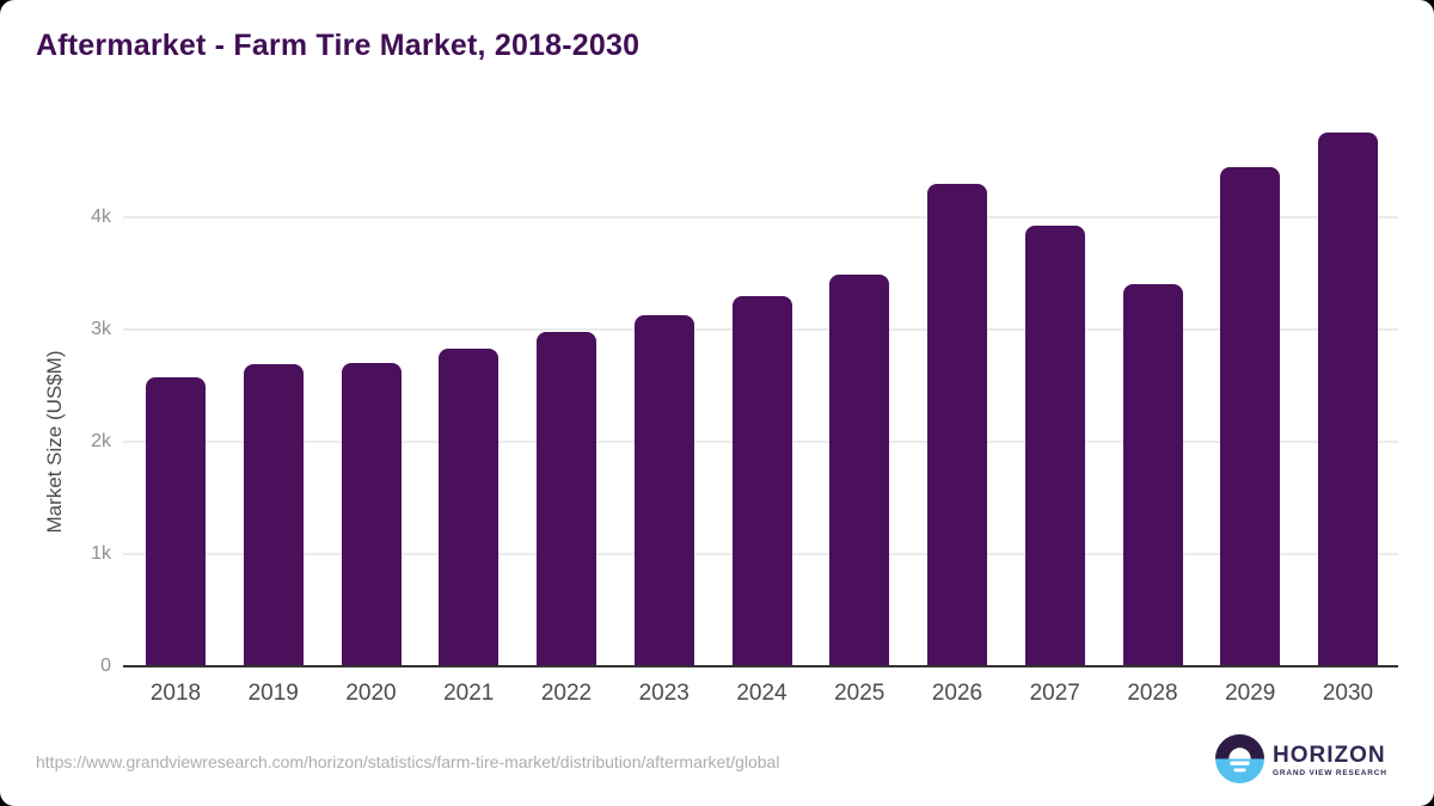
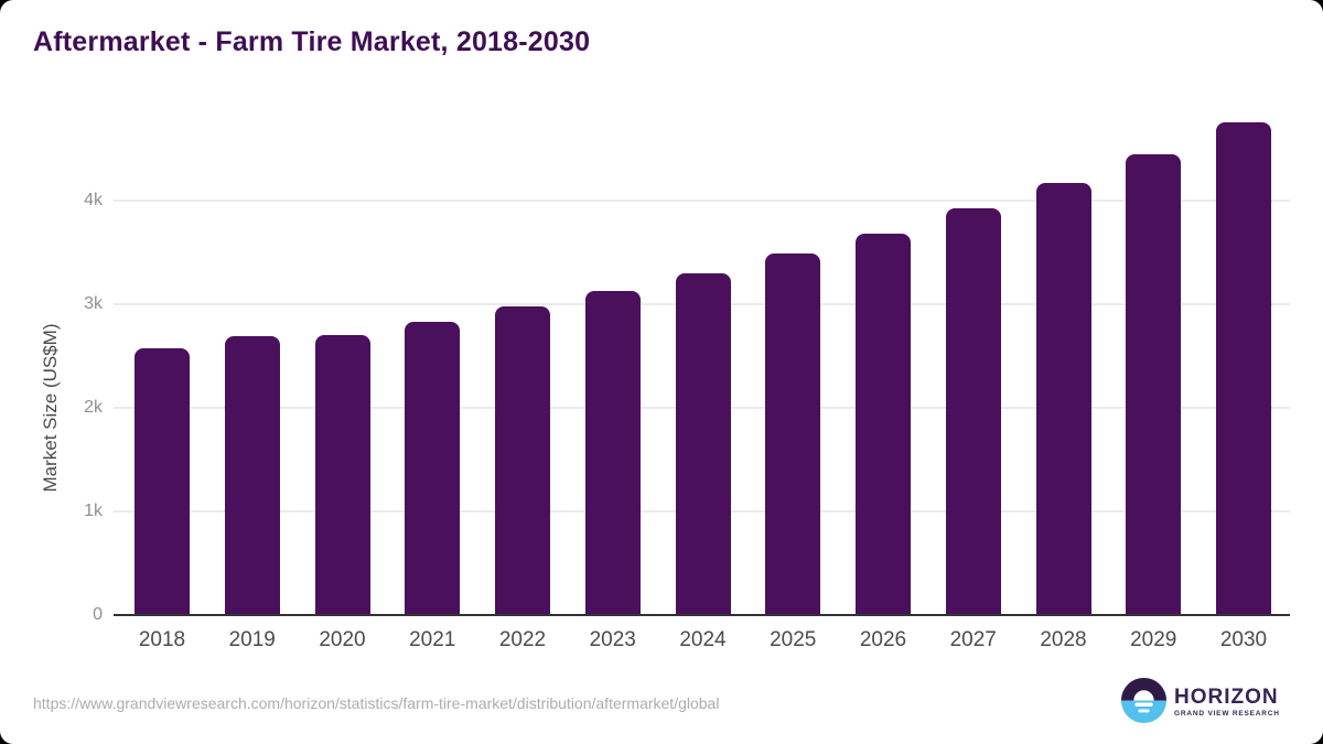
2026: 4.3k -> 3.7k
2028: 3.4k -> 4.2k
